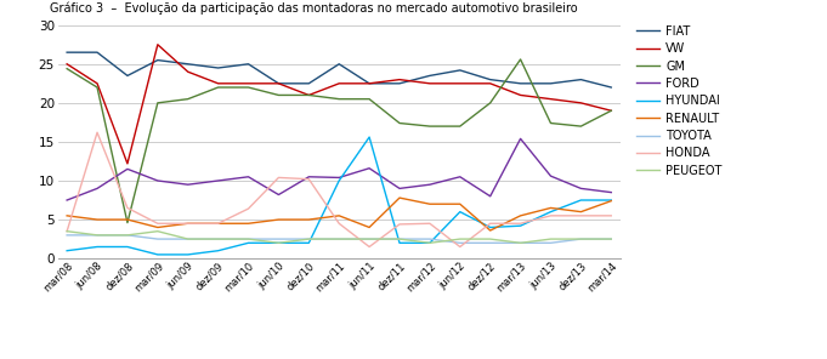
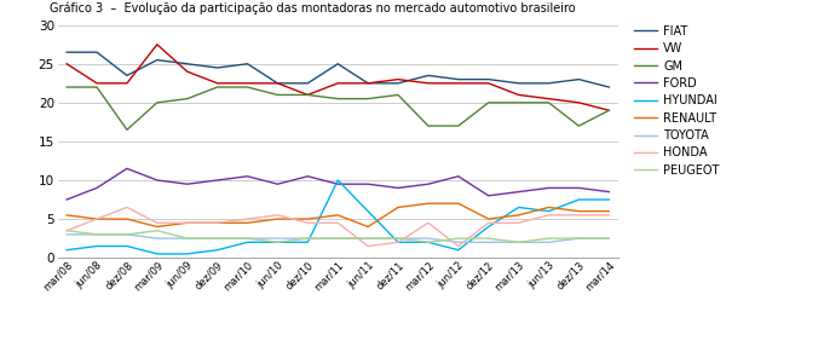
GM/mar/08: 24.4 -> 22.0
HONDA/jun/08: 16.2 -> 5.0
VW/dez/08: 12.2 -> 22.5
GM/dez/08: 4.6 -> 16.5
HONDA/mar/10: 6.4 -> 5.0
FORD/jun/10: 8.2 -> 9.5
HONDA/jun/10: 10.4 -> 5.5
HONDA/dez/10: 10.2 -> 4.5
FORD/mar/11: 10.4 -> 9.5
FORD/jun/11: 11.6 -> 9.5
HYUNDAI/jun/11: 15.6 -> 6.0
GM/dez/11: 17.4 -> 21.0
RENAULT/dez/11: 7.8 -> 6.5
HONDA/dez/11: 4.4 -> 2.0
FIAT/jun/12: 24.2 -> 23.0
HYUNDAI/jun/12: 6.0 -> 1.0
RENAULT/dez/12: 3.6 -> 5.0
GM/mar/13: 25.6 -> 20.0
FORD/mar/13: 15.4 -> 8.5
HYUNDAI/mar/13: 4.2 -> 6.5
GM/jun/13: 17.4 -> 20.0
FORD/jun/13: 10.6 -> 9.0
RENAULT/mar/14: 7.4 -> 6.0
